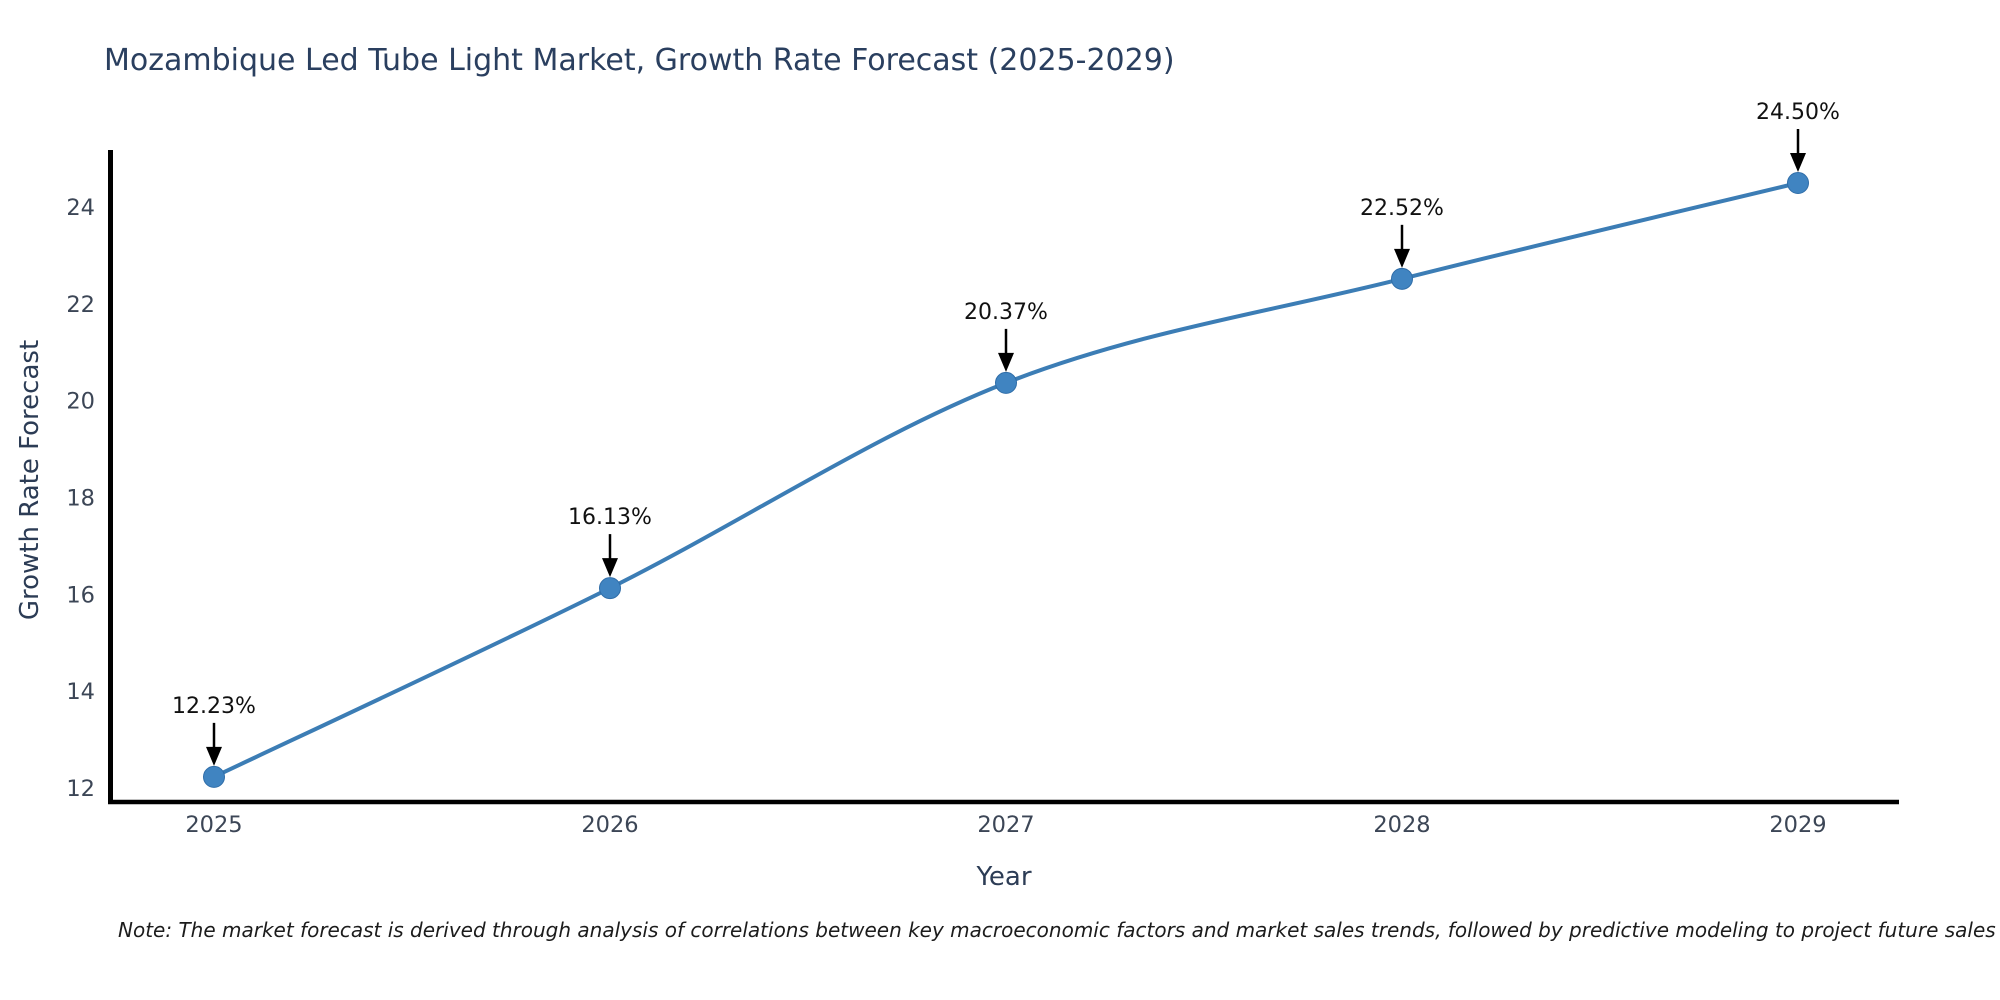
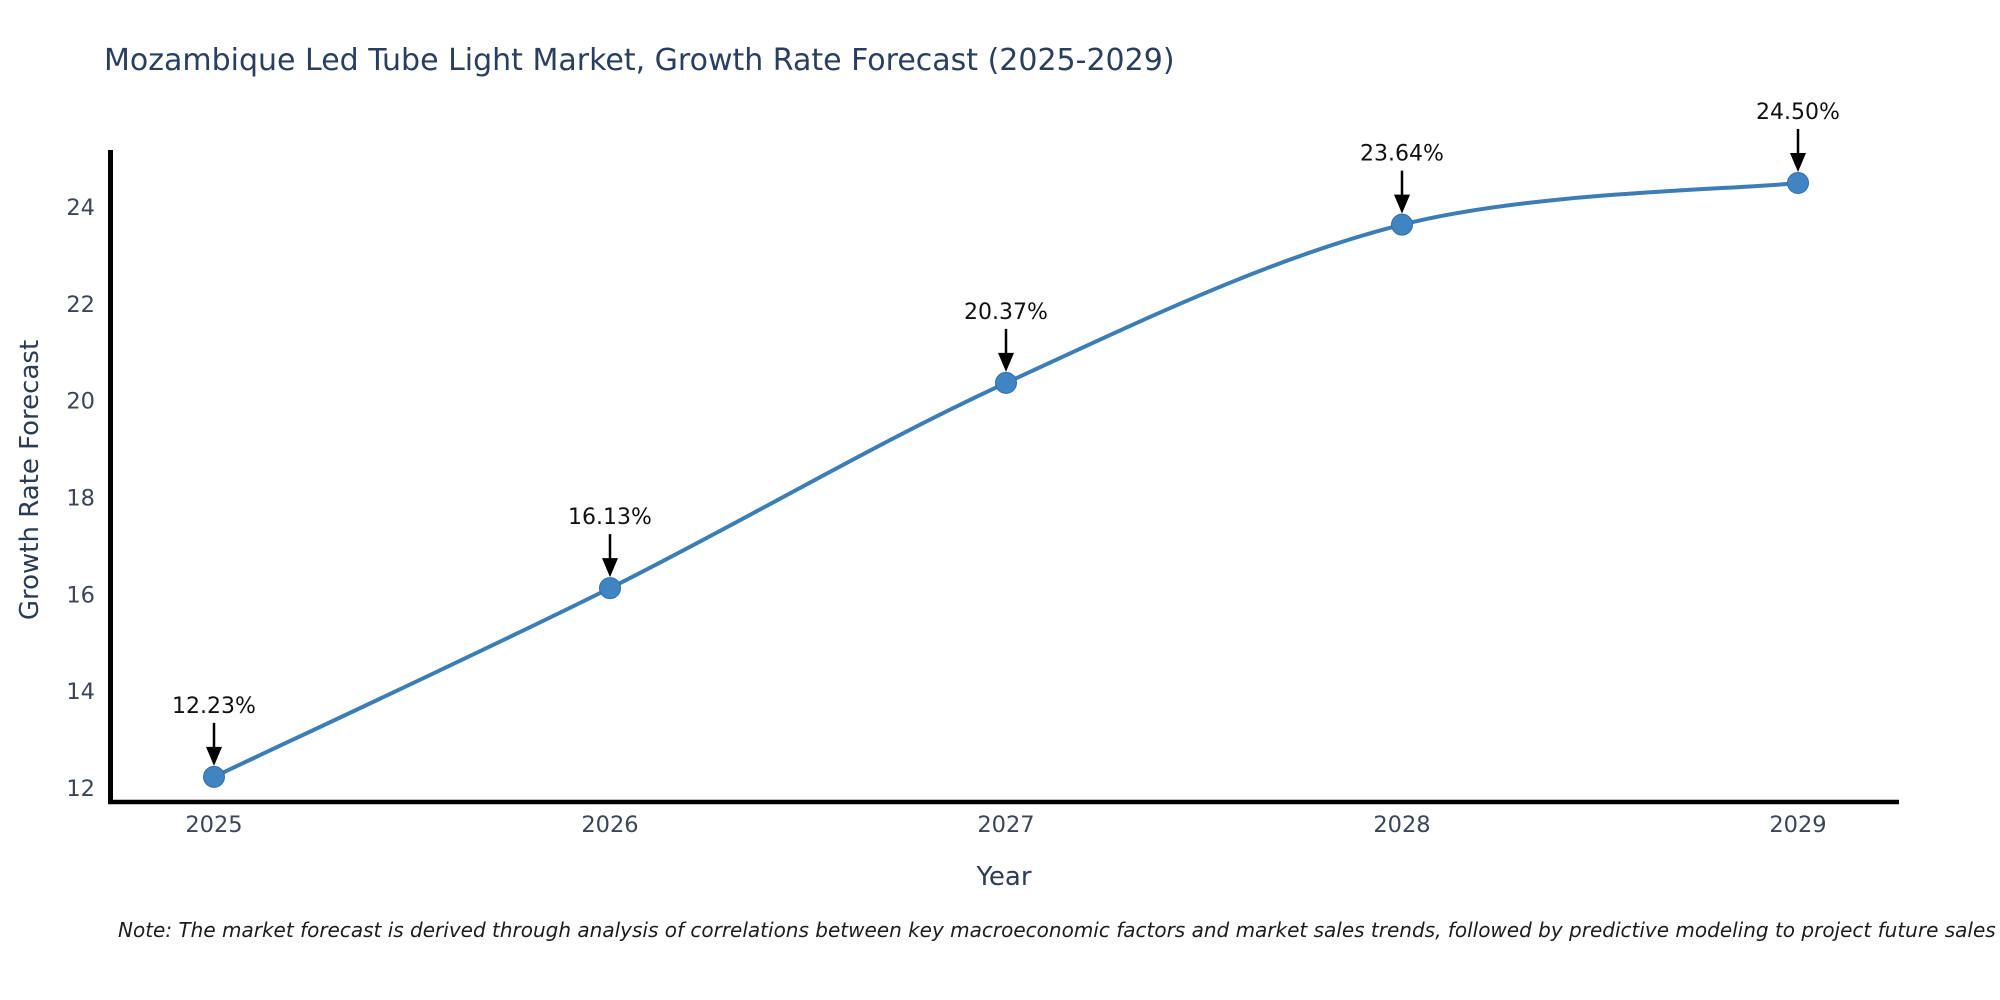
2028: 22.52% -> 23.64%
